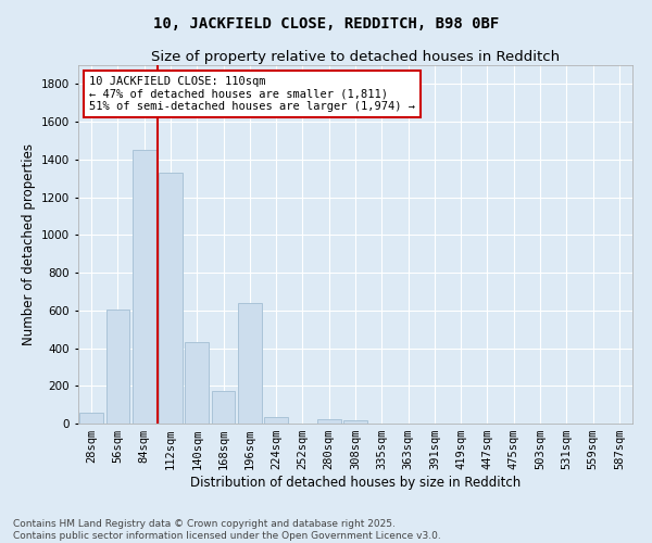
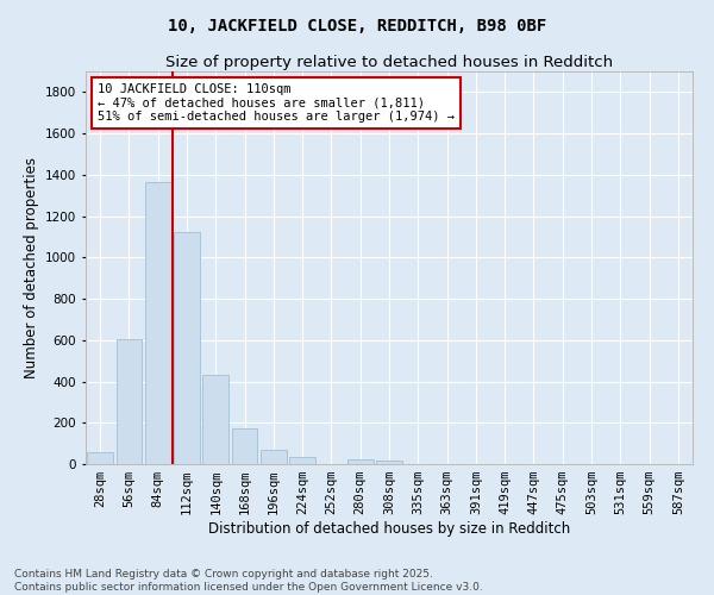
84sqm: 1450 -> 1360
112sqm: 1330 -> 1120
196sqm: 640 -> 70
